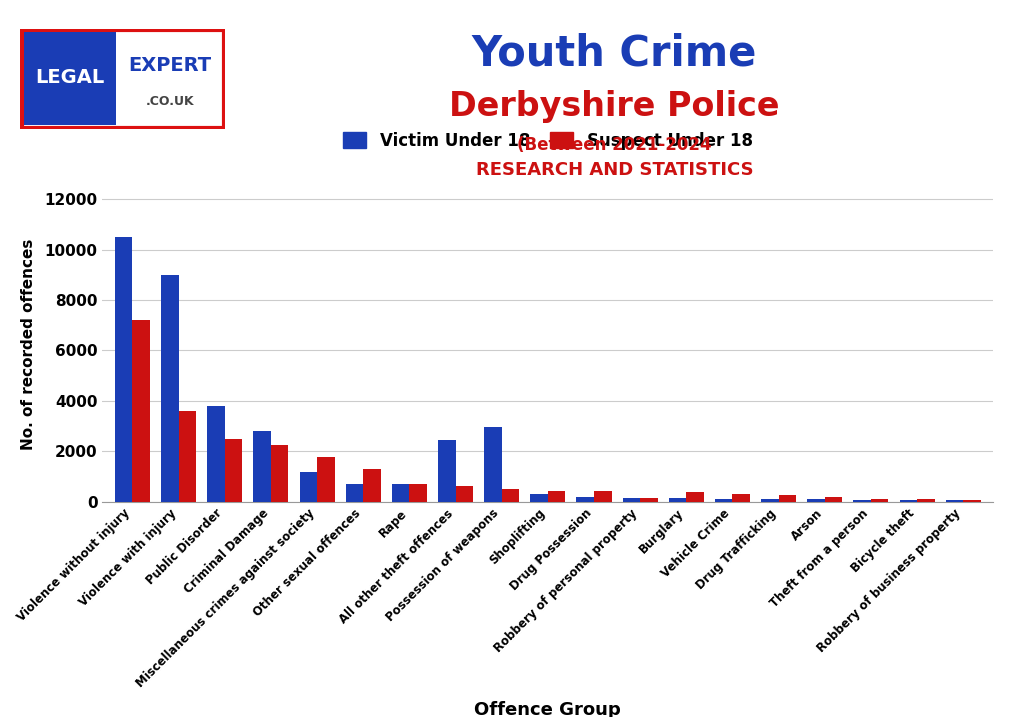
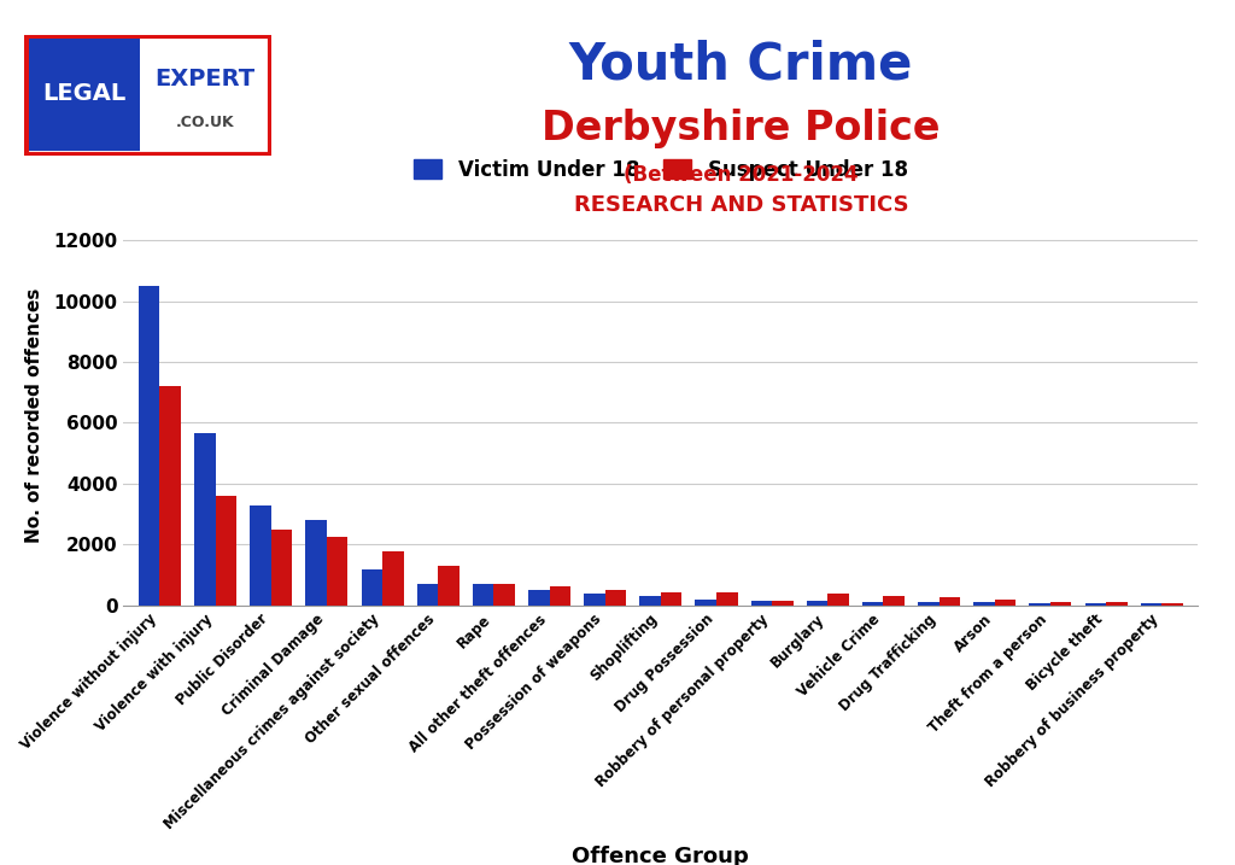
Victim Under 18/Violence with injury: 9000 -> 5650
Victim Under 18/Public Disorder: 3800 -> 3300
Victim Under 18/All other theft offences: 2450 -> 530
Victim Under 18/Possession of weapons: 2950 -> 380
